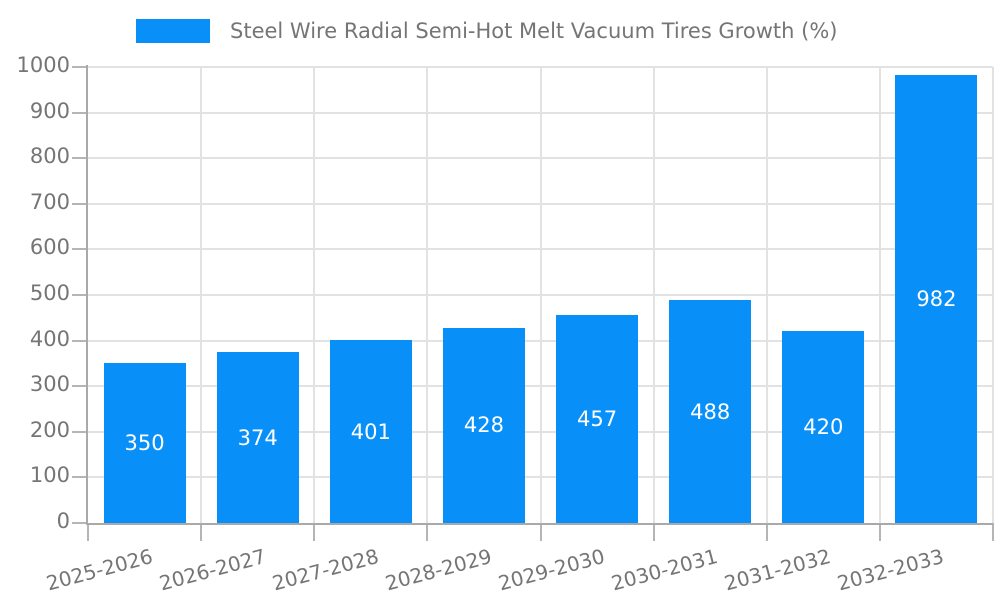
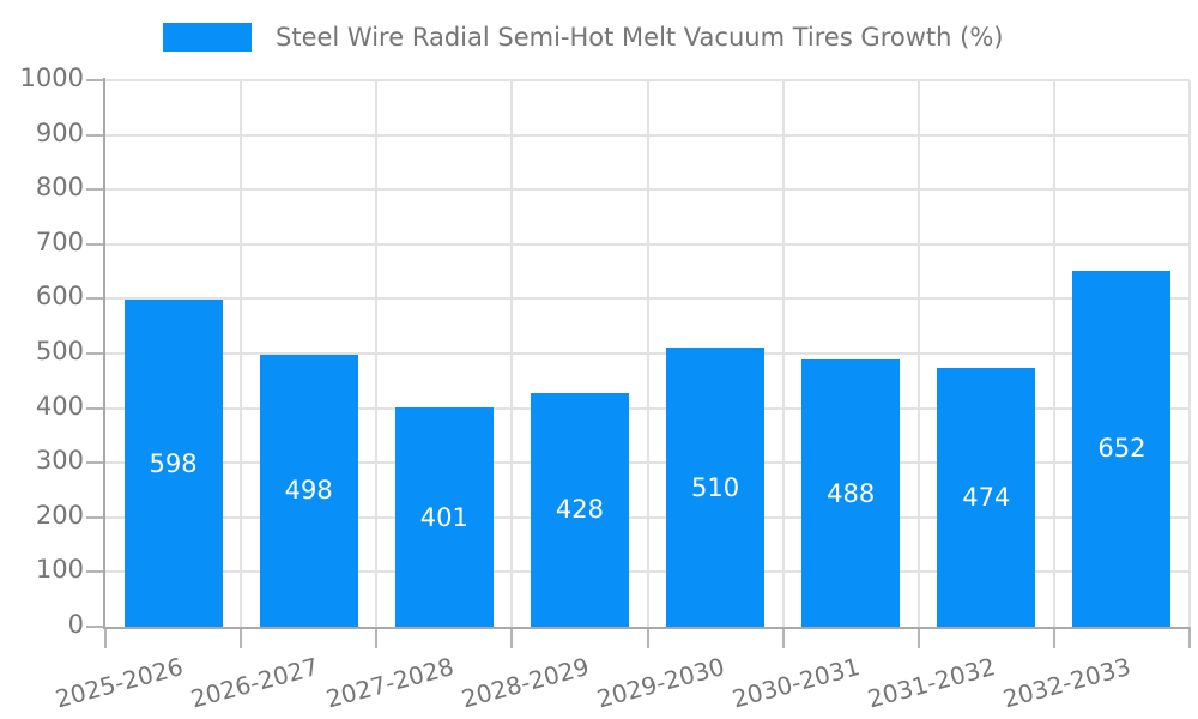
2025-2026: 350 -> 598
2026-2027: 374 -> 498
2029-2030: 457 -> 510
2031-2032: 420 -> 474
2032-2033: 982 -> 652
